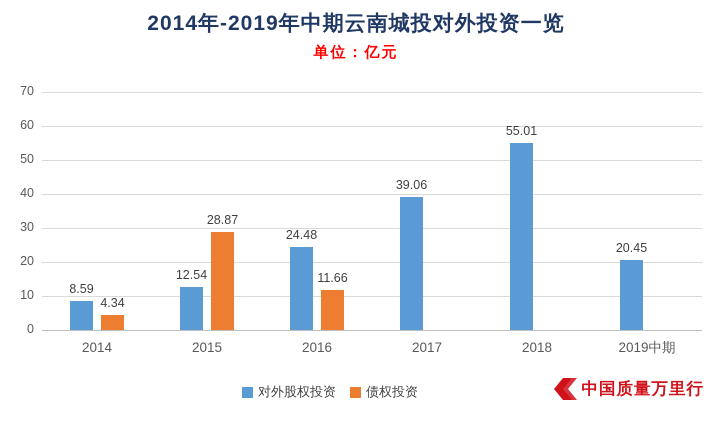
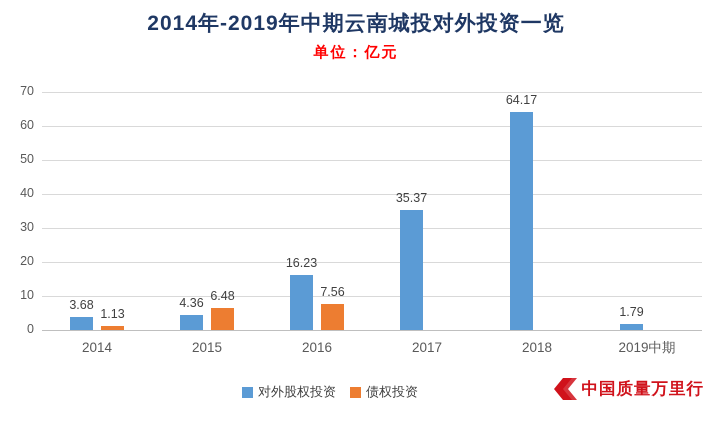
对外股权投资/2014: 8.59 -> 3.68
债权投资/2014: 4.34 -> 1.13
对外股权投资/2015: 12.54 -> 4.36
债权投资/2015: 28.87 -> 6.48
对外股权投资/2016: 24.48 -> 16.23
债权投资/2016: 11.66 -> 7.56
对外股权投资/2017: 39.06 -> 35.37
对外股权投资/2018: 55.01 -> 64.17
对外股权投资/2019中期: 20.45 -> 1.79
